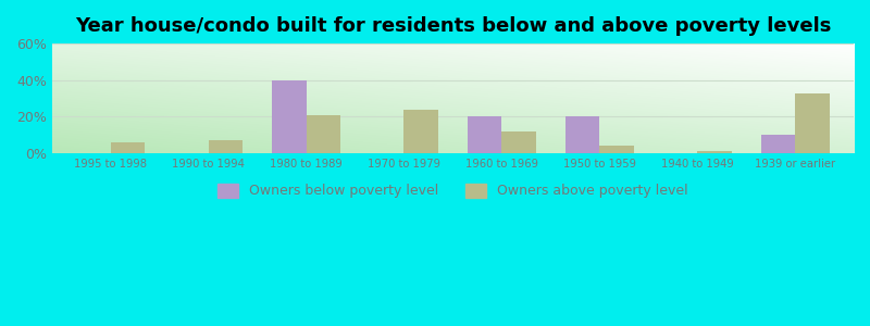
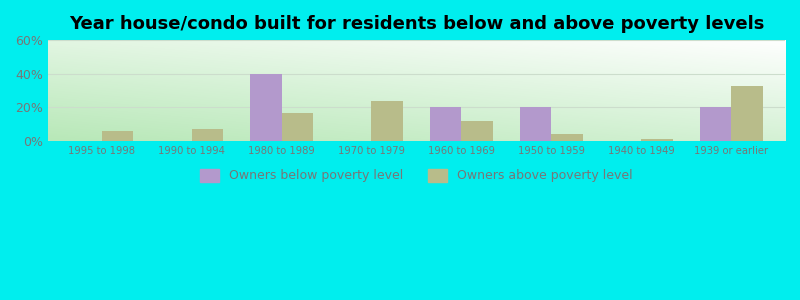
Owners above poverty level/1980 to 1989: 21% -> 17%
Owners below poverty level/1939 or earlier: 10% -> 20%
